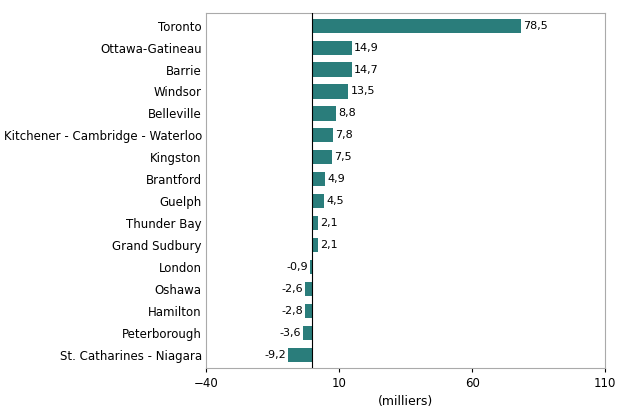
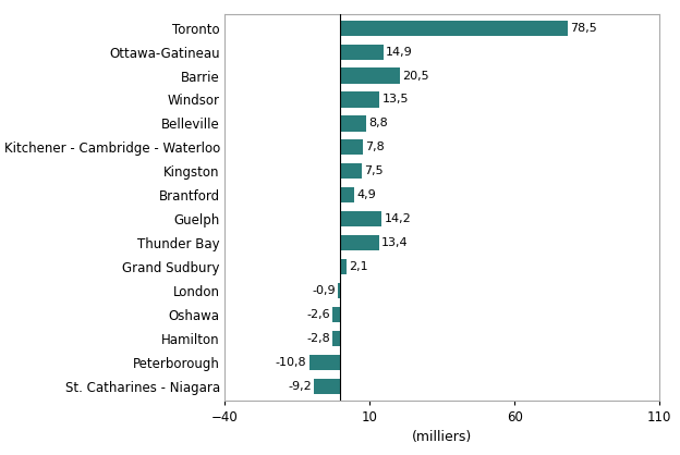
Barrie: 14,7 -> 20,5
Guelph: 4,5 -> 14,2
Thunder Bay: 2,1 -> 13,4
Peterborough: -3,6 -> -10,8
